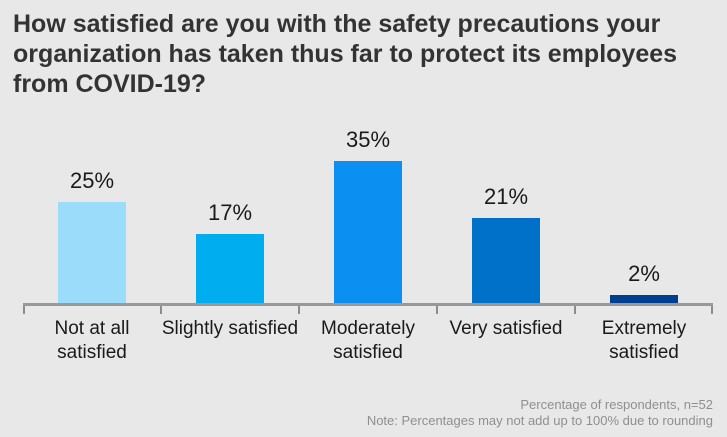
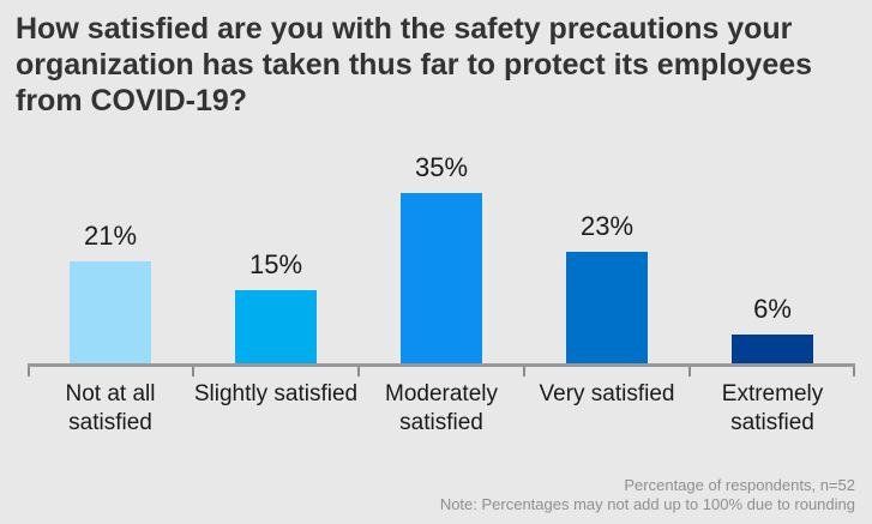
Not at all satisfied: 25% -> 21%
Slightly satisfied: 17% -> 15%
Very satisfied: 21% -> 23%
Extremely satisfied: 2% -> 6%
